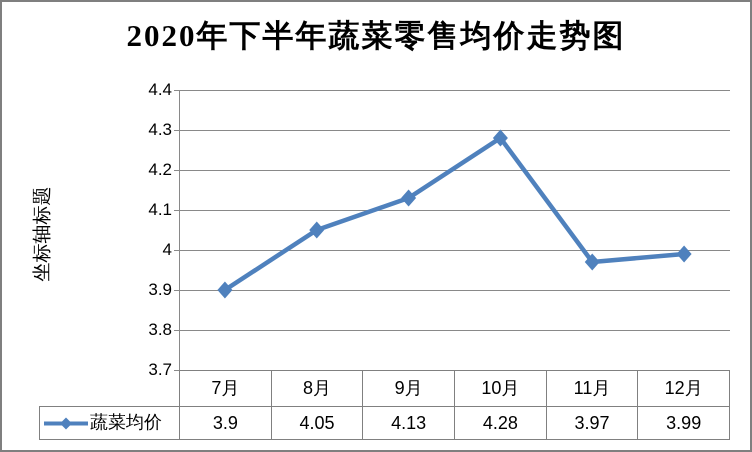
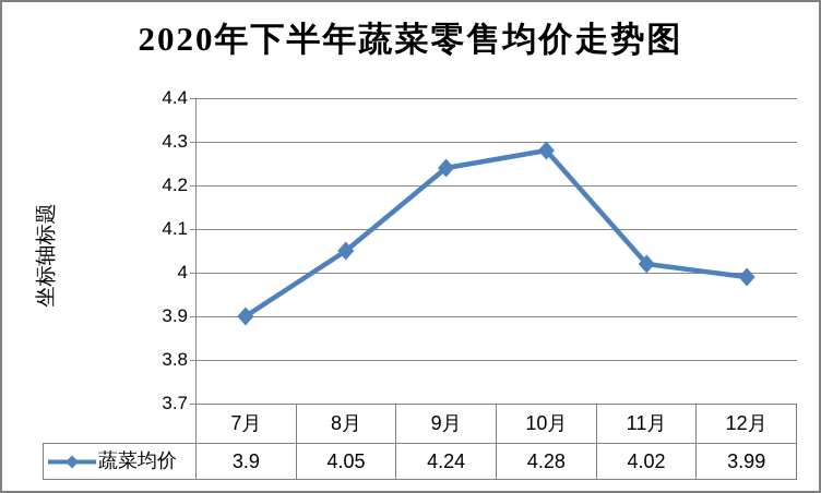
9月: 4.13 -> 4.24
11月: 3.97 -> 4.02
